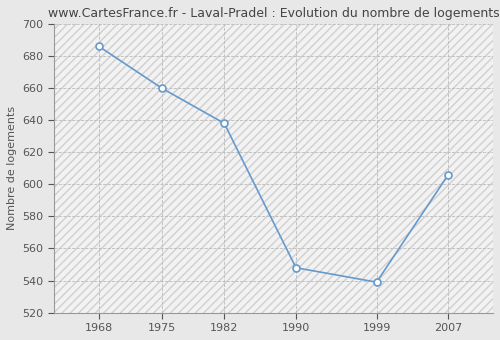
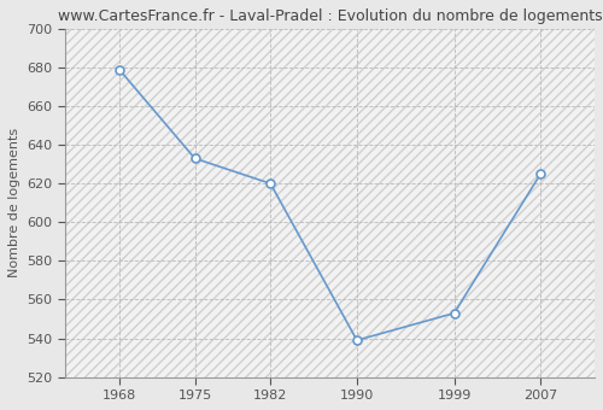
1968: 686 -> 679
1975: 660 -> 633
1982: 638 -> 620
1990: 548 -> 539
1999: 539 -> 553
2007: 606 -> 625
